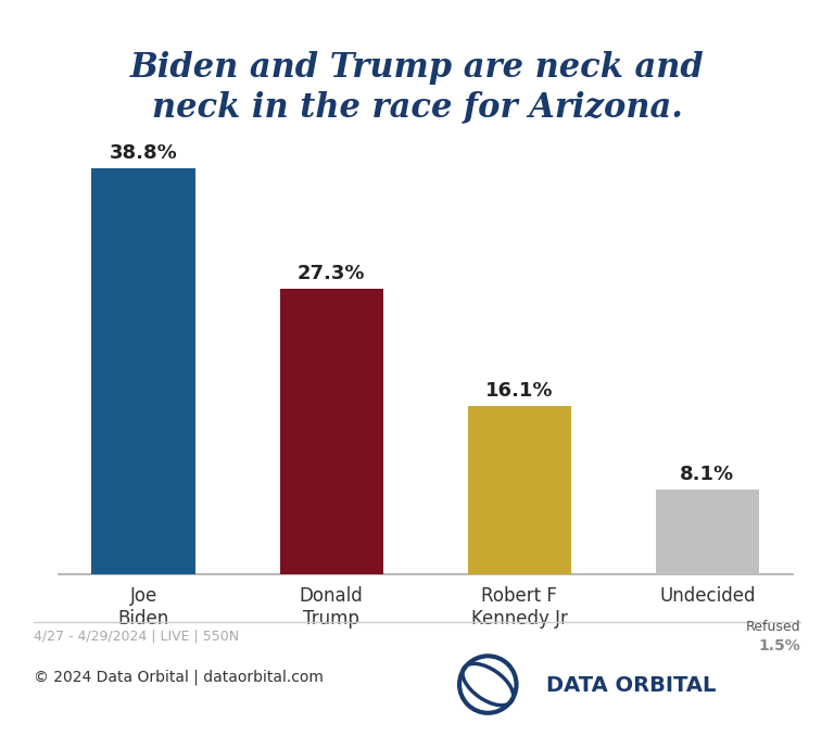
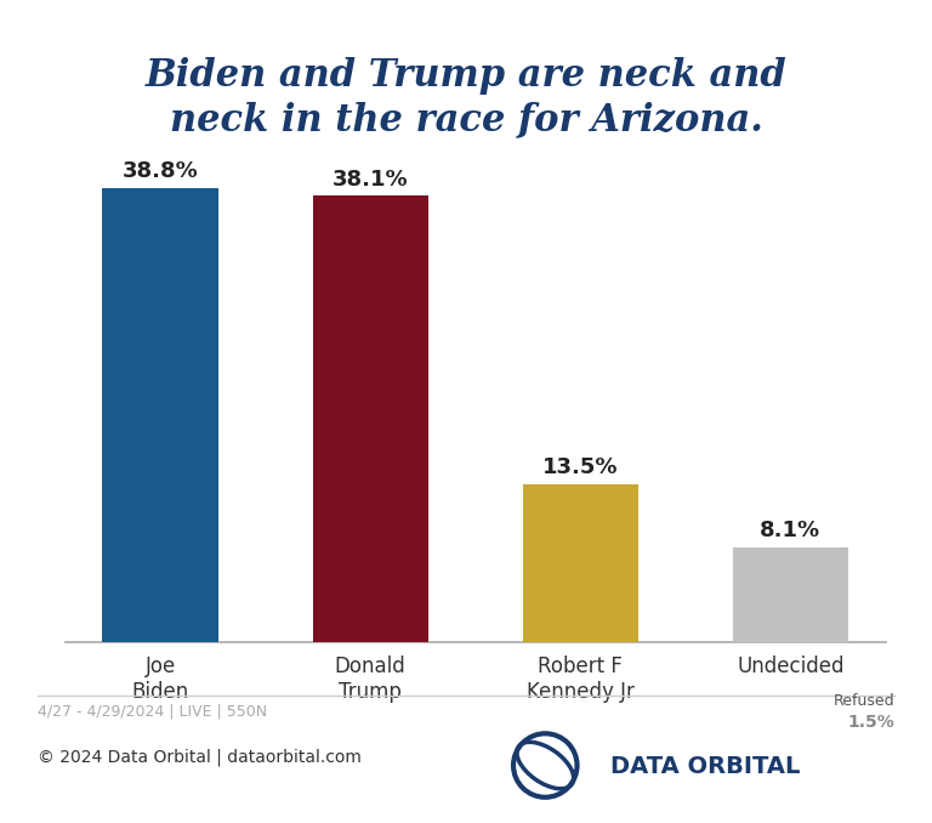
Donald Trump: 27.3% -> 38.1%
Robert F Kennedy Jr: 16.1% -> 13.5%
